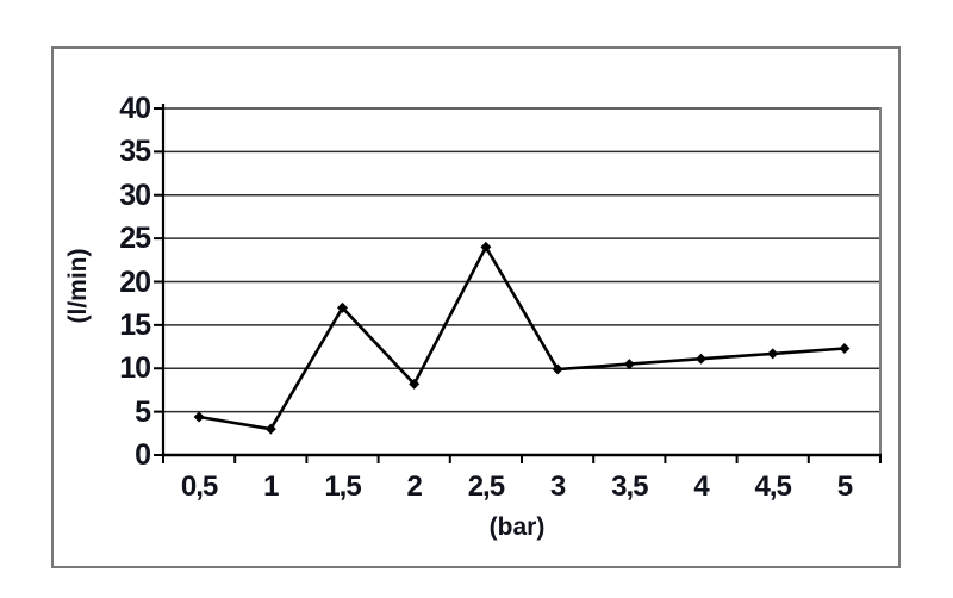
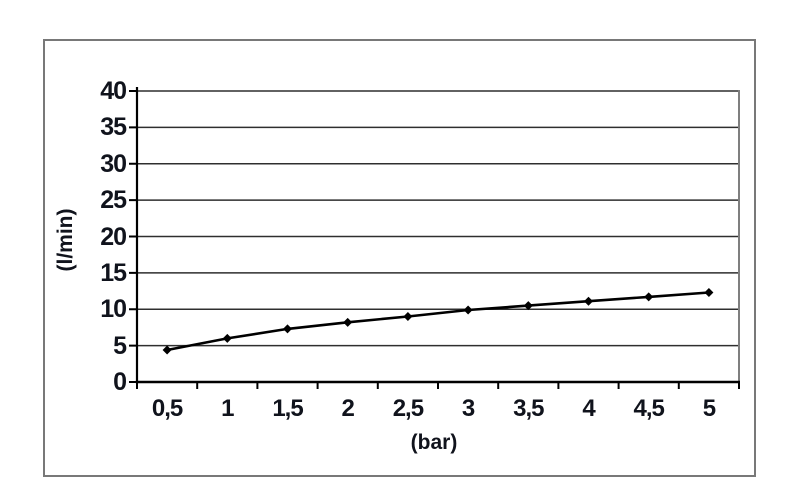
1: 3 -> 6
1,5: 17 -> 7
2,5: 24 -> 9
